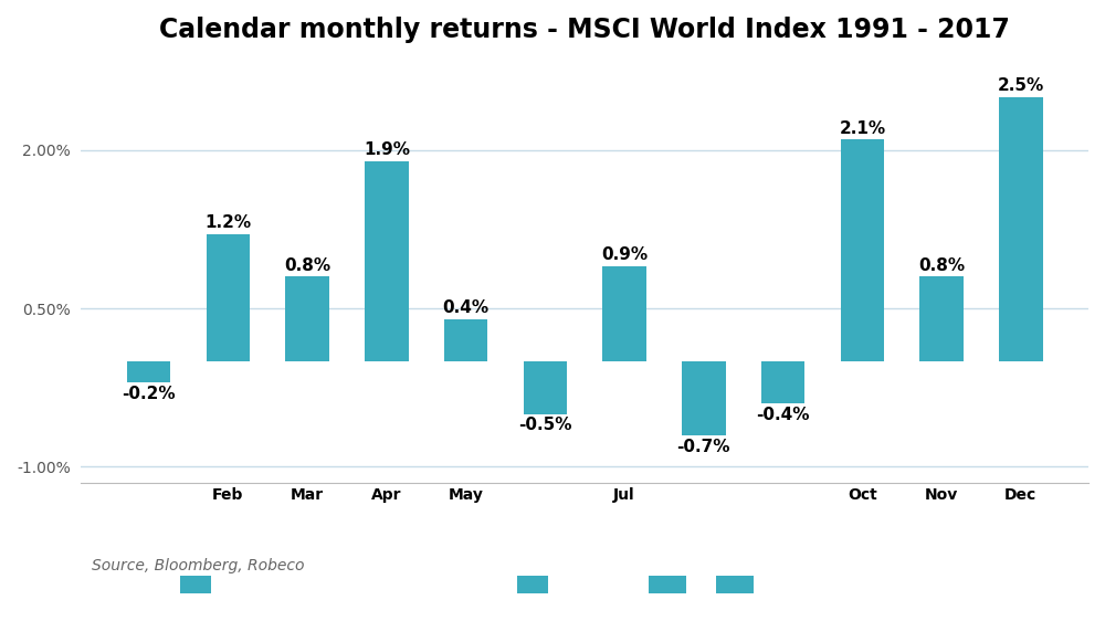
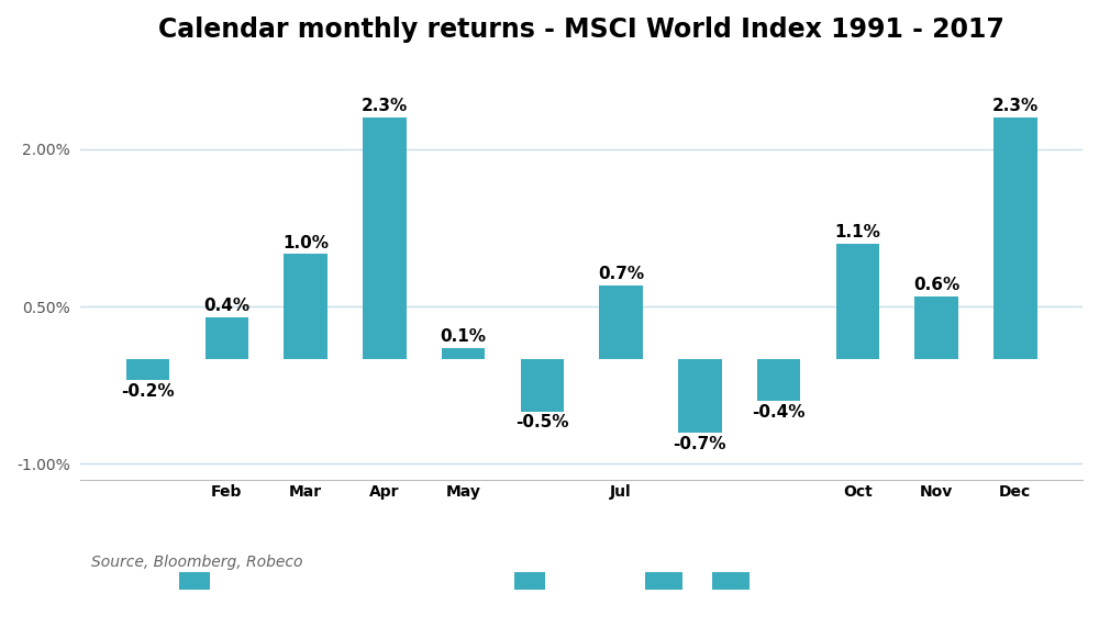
Feb: 1.2% -> 0.4%
Mar: 0.8% -> 1.0%
Apr: 1.9% -> 2.3%
May: 0.4% -> 0.1%
Jul: 0.9% -> 0.7%
Oct: 2.1% -> 1.1%
Nov: 0.8% -> 0.6%
Dec: 2.5% -> 2.3%
